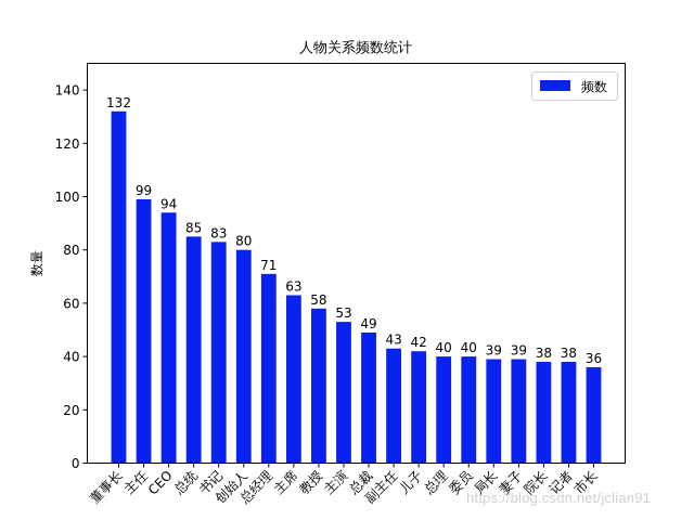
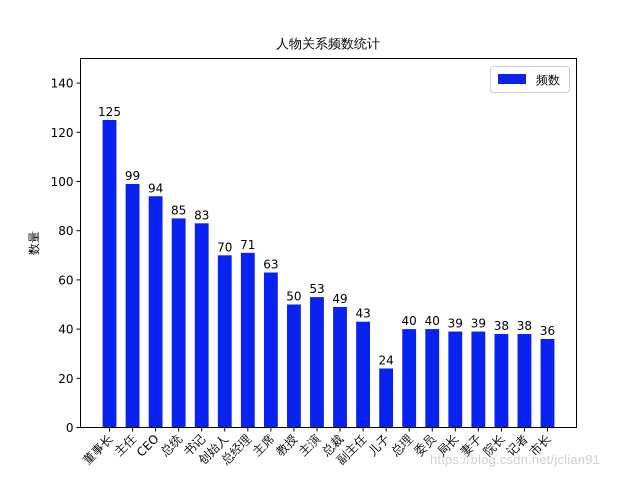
董事长: 132 -> 125
创始人: 80 -> 70
教授: 58 -> 50
儿子: 42 -> 24
